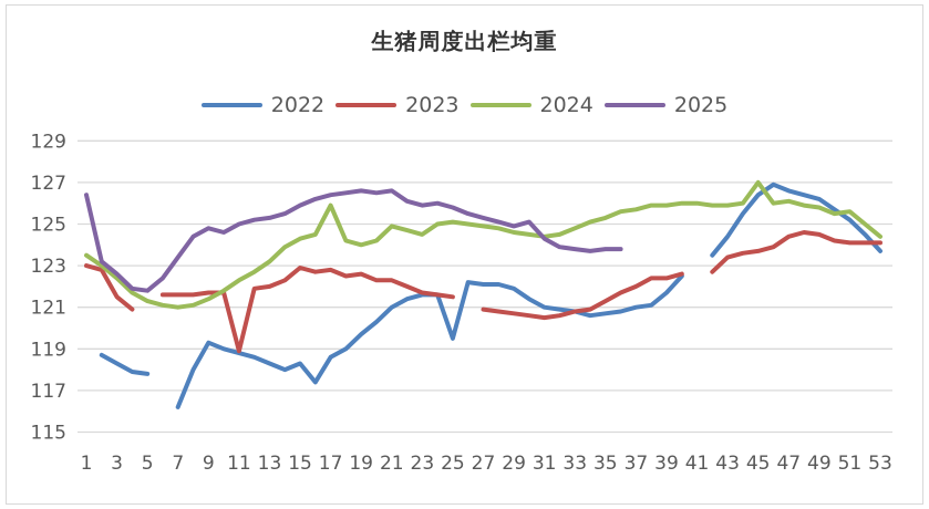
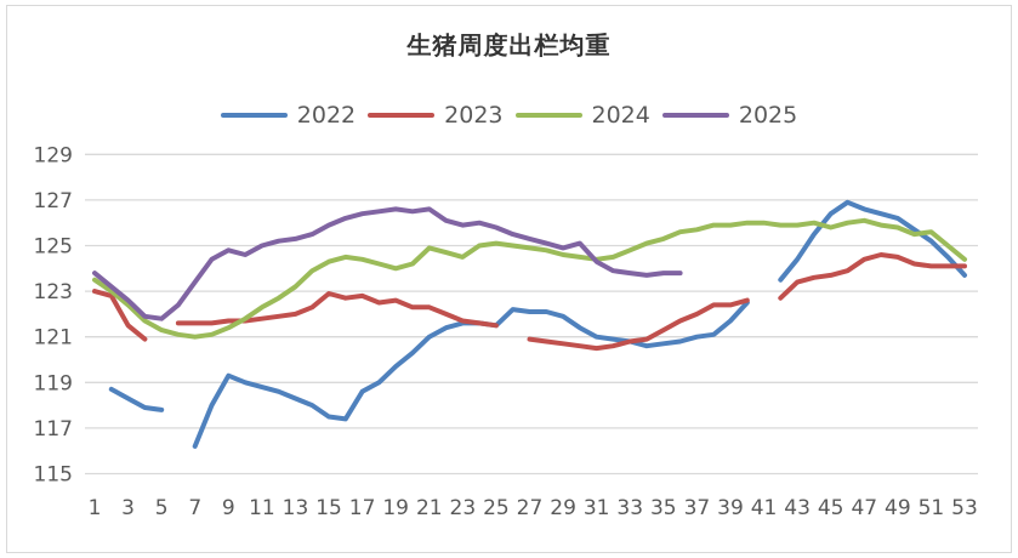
2025/1: 126.4 -> 123.8
2023/11: 118.9 -> 121.8
2022/15: 118.3 -> 117.5
2024/17: 125.9 -> 124.4
2022/25: 119.5 -> 121.5
2024/45: 127.0 -> 125.8
